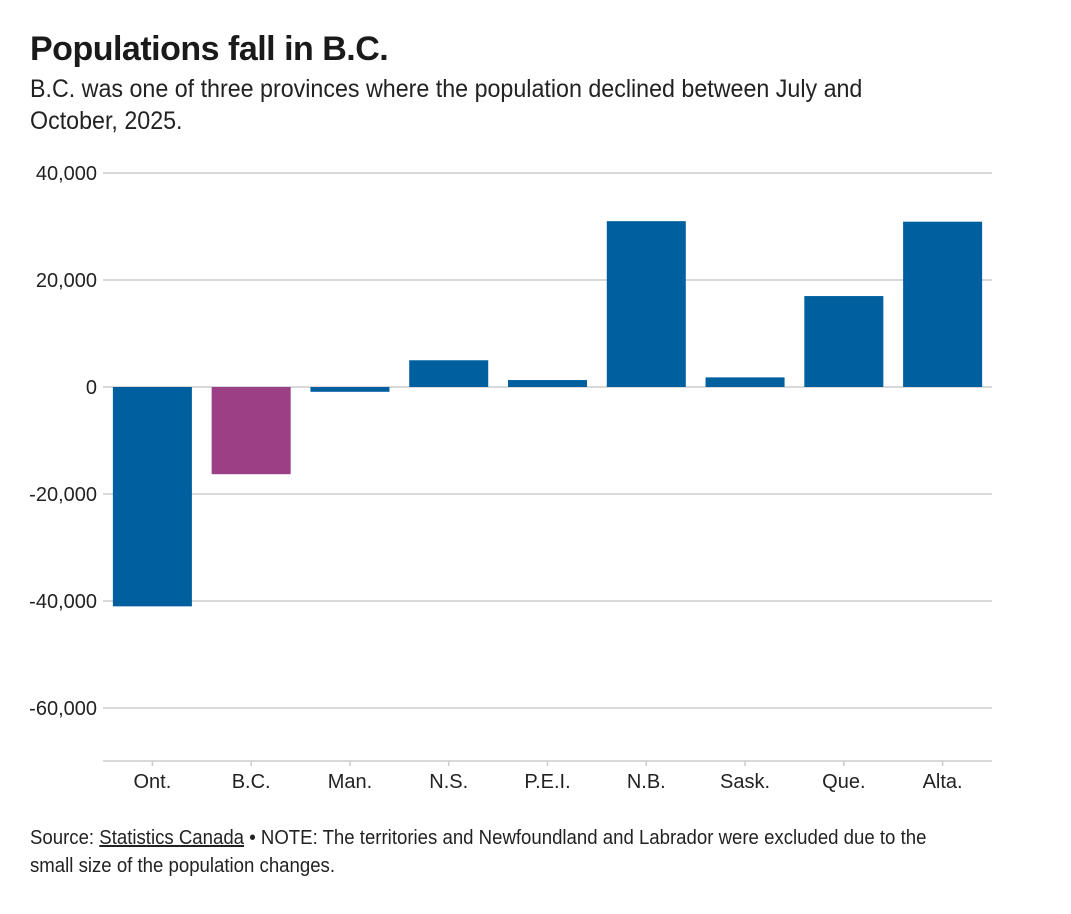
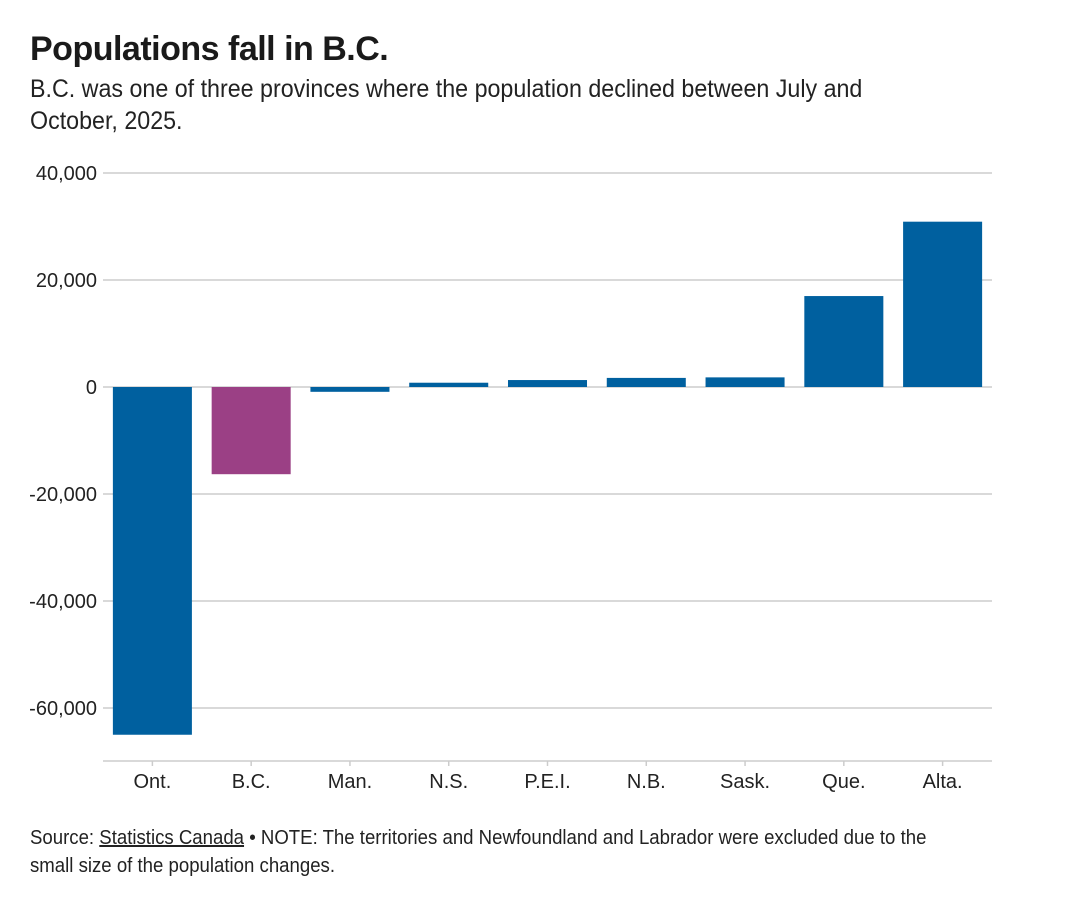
Ont.: -41000 -> -65000
N.S.: 5000 -> 1000
N.B.: 31000 -> 2000
